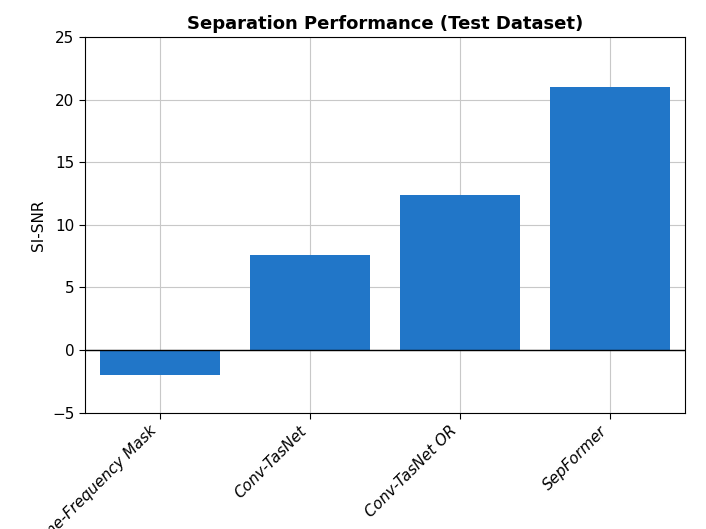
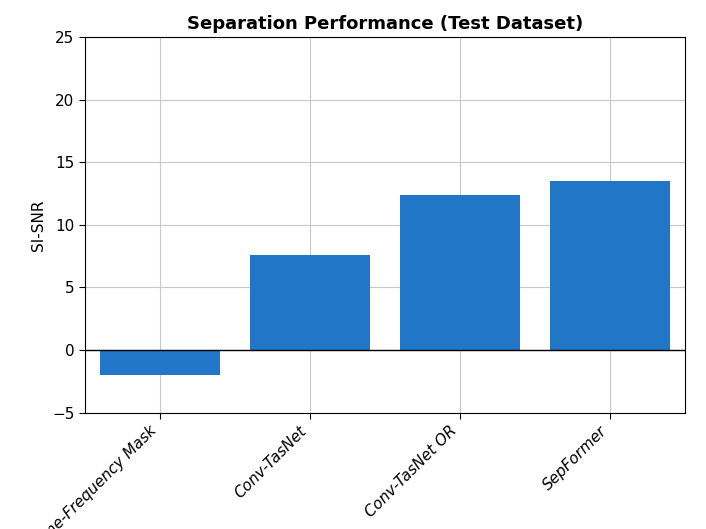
SepFormer: 21.0 -> 13.5
